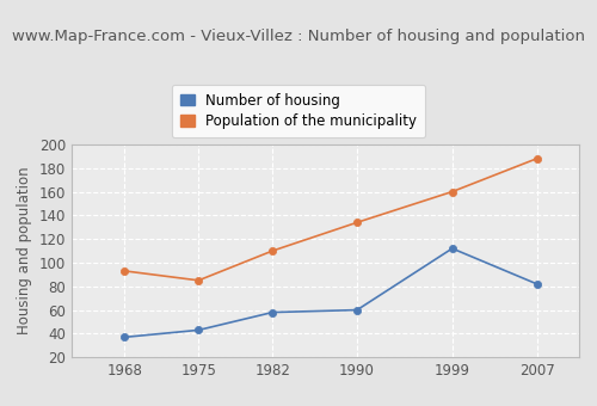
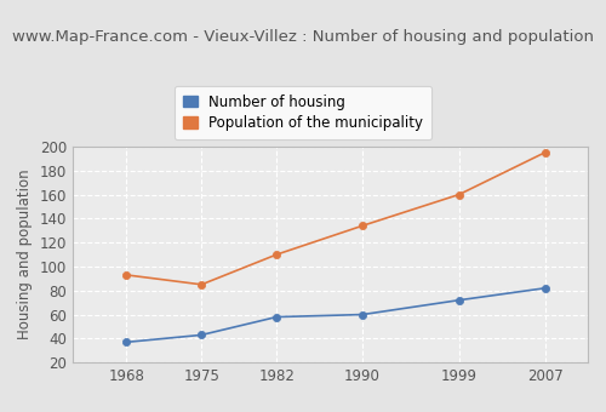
Number of housing/1999: 112 -> 72
Population of the municipality/2007: 188 -> 195
